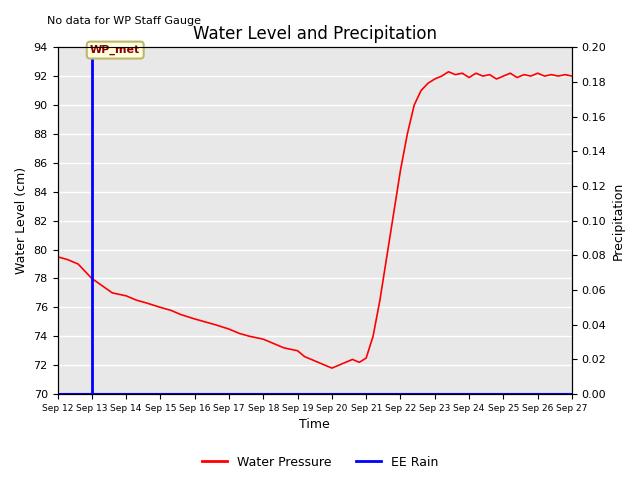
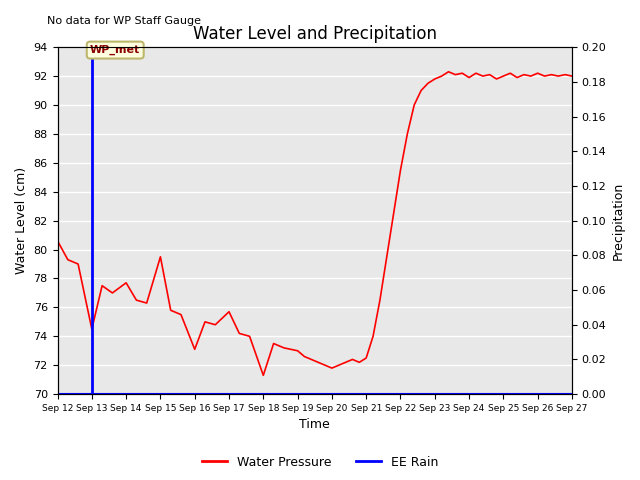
Sep 12: 79.5 -> 80.6
Sep 13: 78.0 -> 74.5
Sep 14: 76.8 -> 77.7
Sep 15: 76.0 -> 79.5
Sep 16: 75.2 -> 73.1
Sep 17: 74.5 -> 75.7
Sep 18: 73.8 -> 71.3
